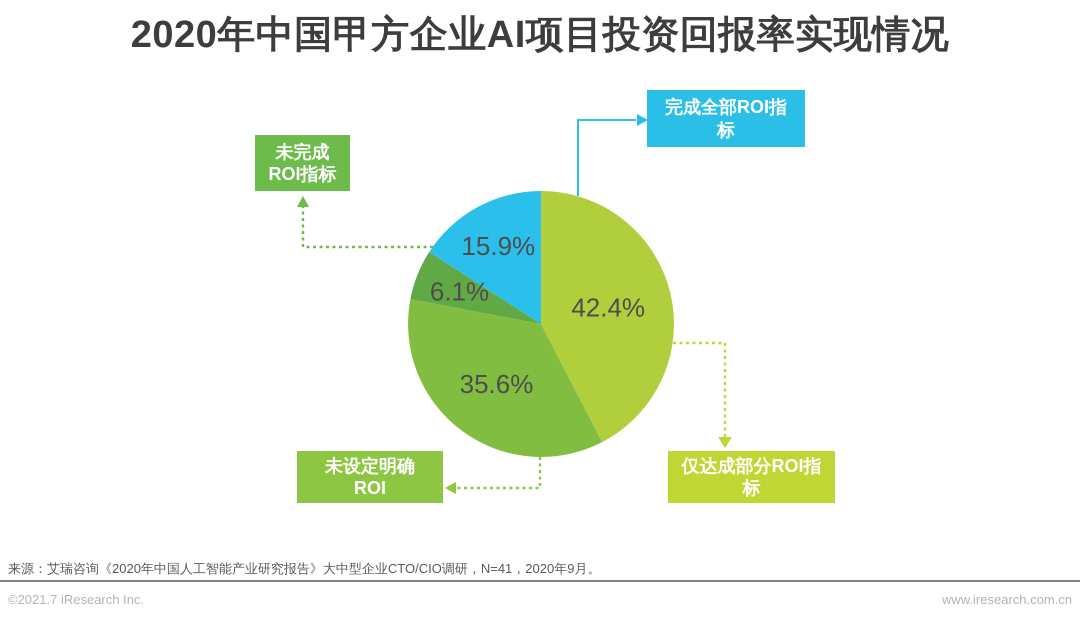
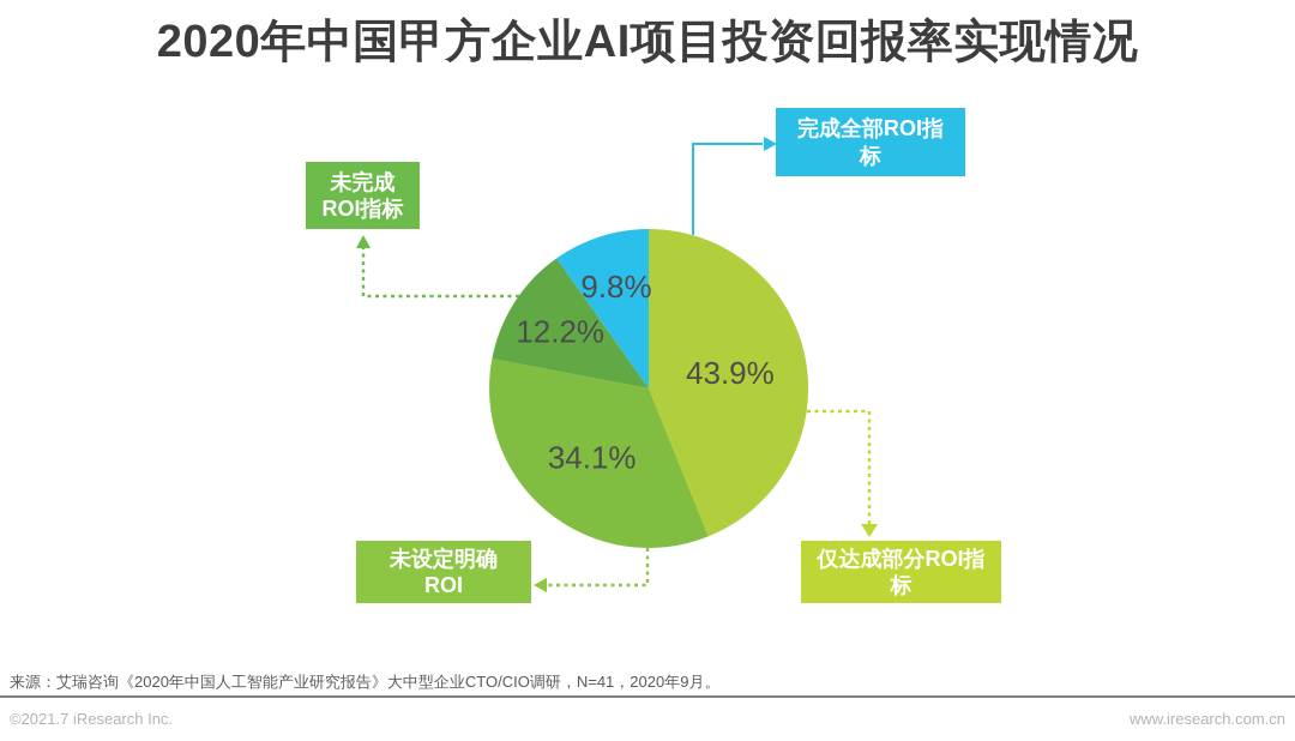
仅达成部分ROI指标: 42.4% -> 43.9%
未设定明确ROI: 35.6% -> 34.1%
未完成ROI指标: 6.1% -> 12.2%
完成全部ROI指标: 15.9% -> 9.8%
